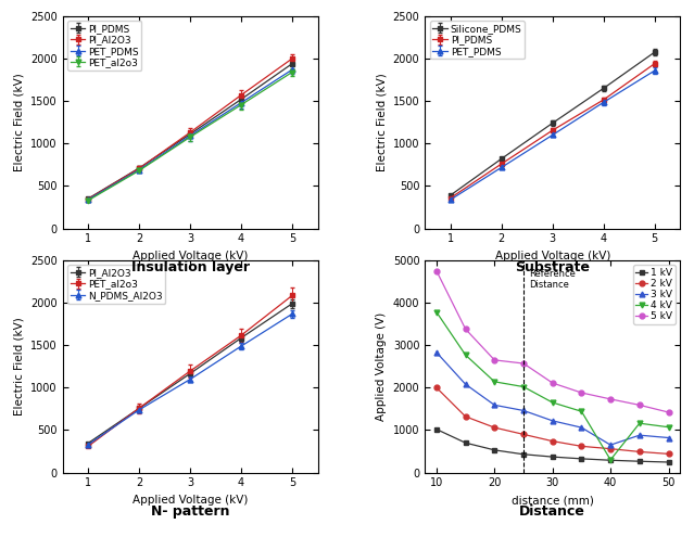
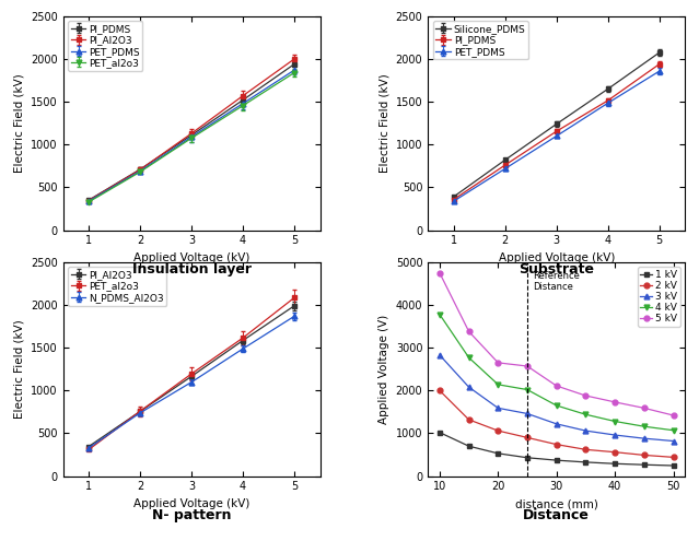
3 kV/40: 650 -> 960
4 kV/40: 300 -> 1280
